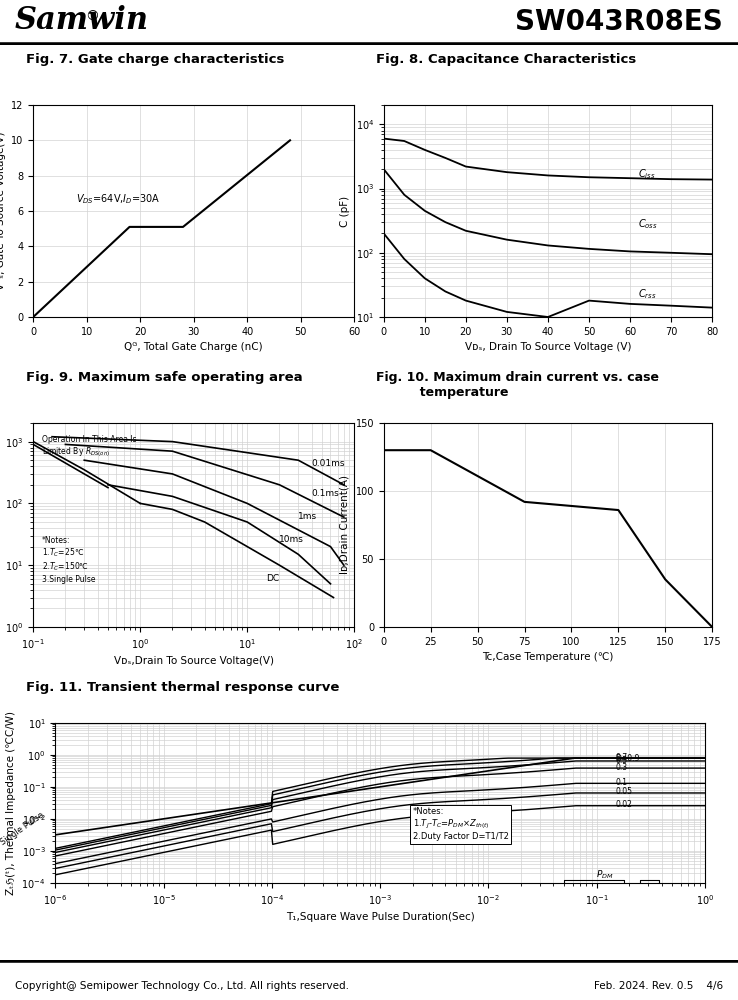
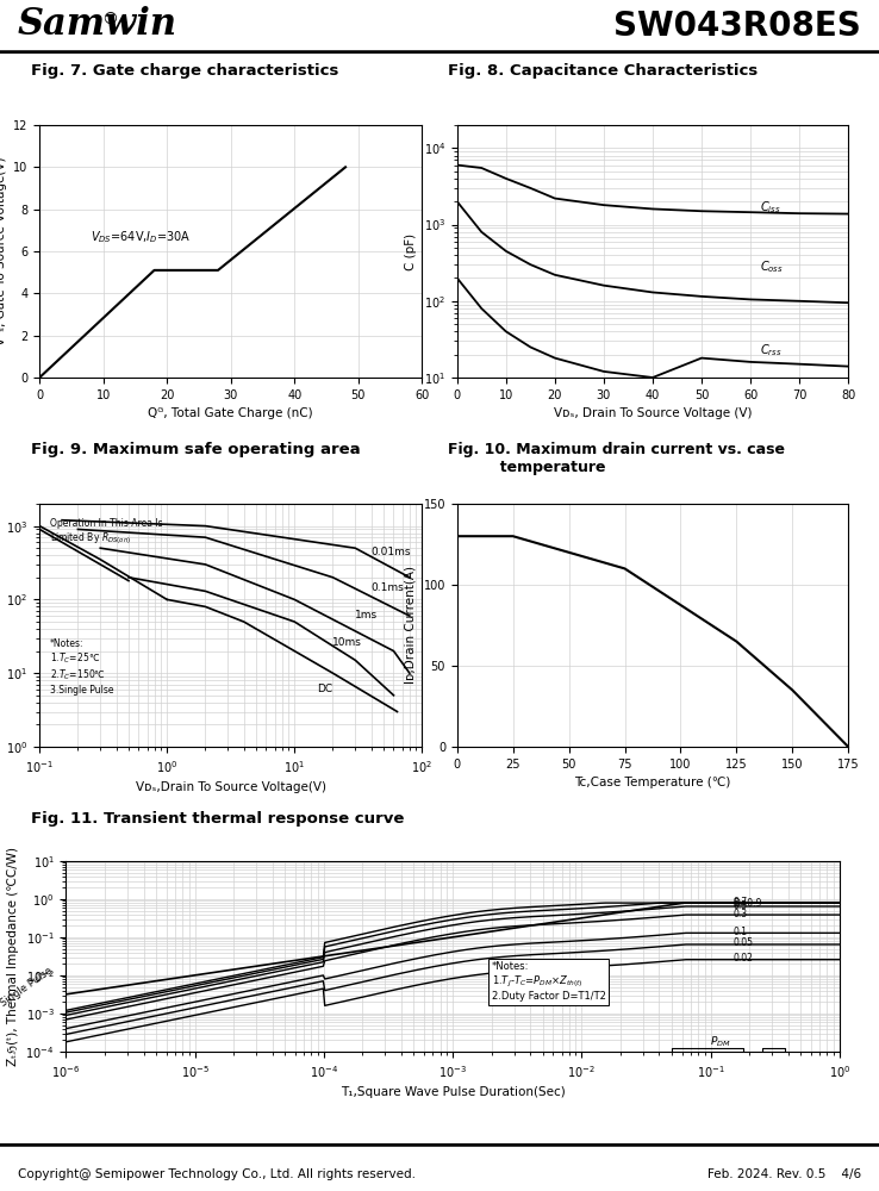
75: 92 -> 110
125: 86 -> 65
